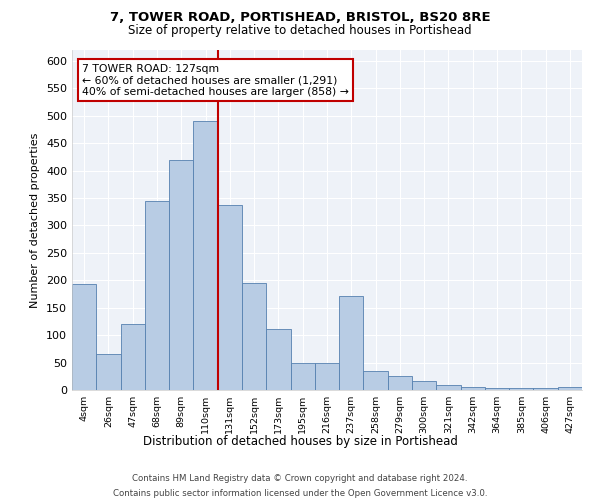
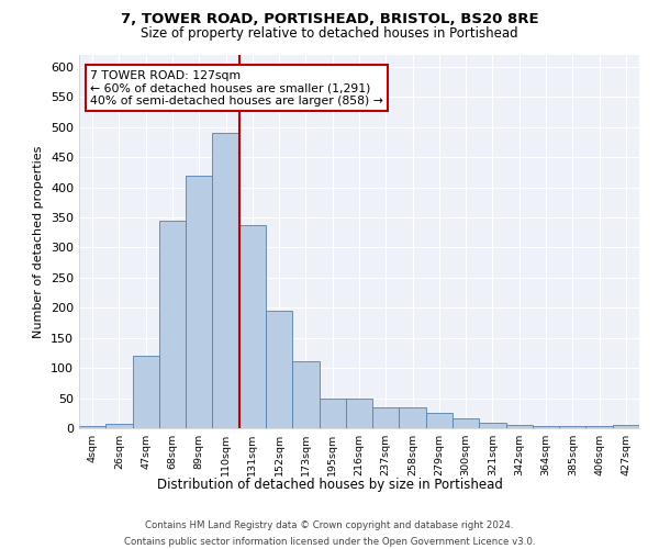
4sqm: 194 -> 4
26sqm: 66 -> 8
237sqm: 172 -> 35
